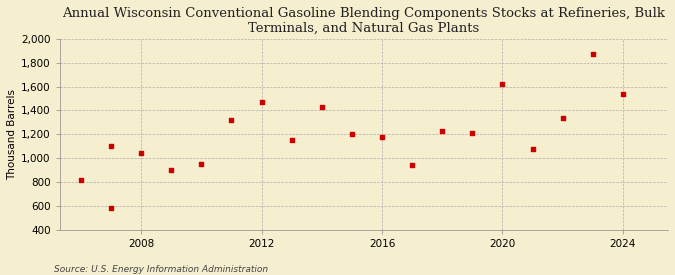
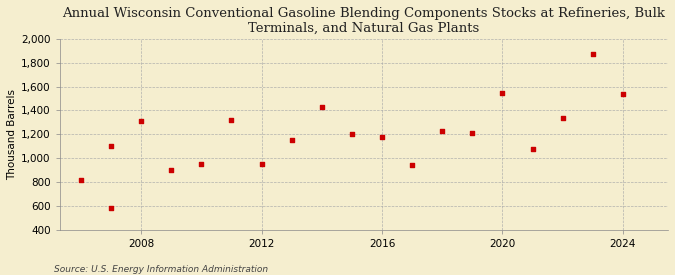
2008: 1,040 -> 1,310
2012: 1,470 -> 950
2020: 1,620 -> 1,550
